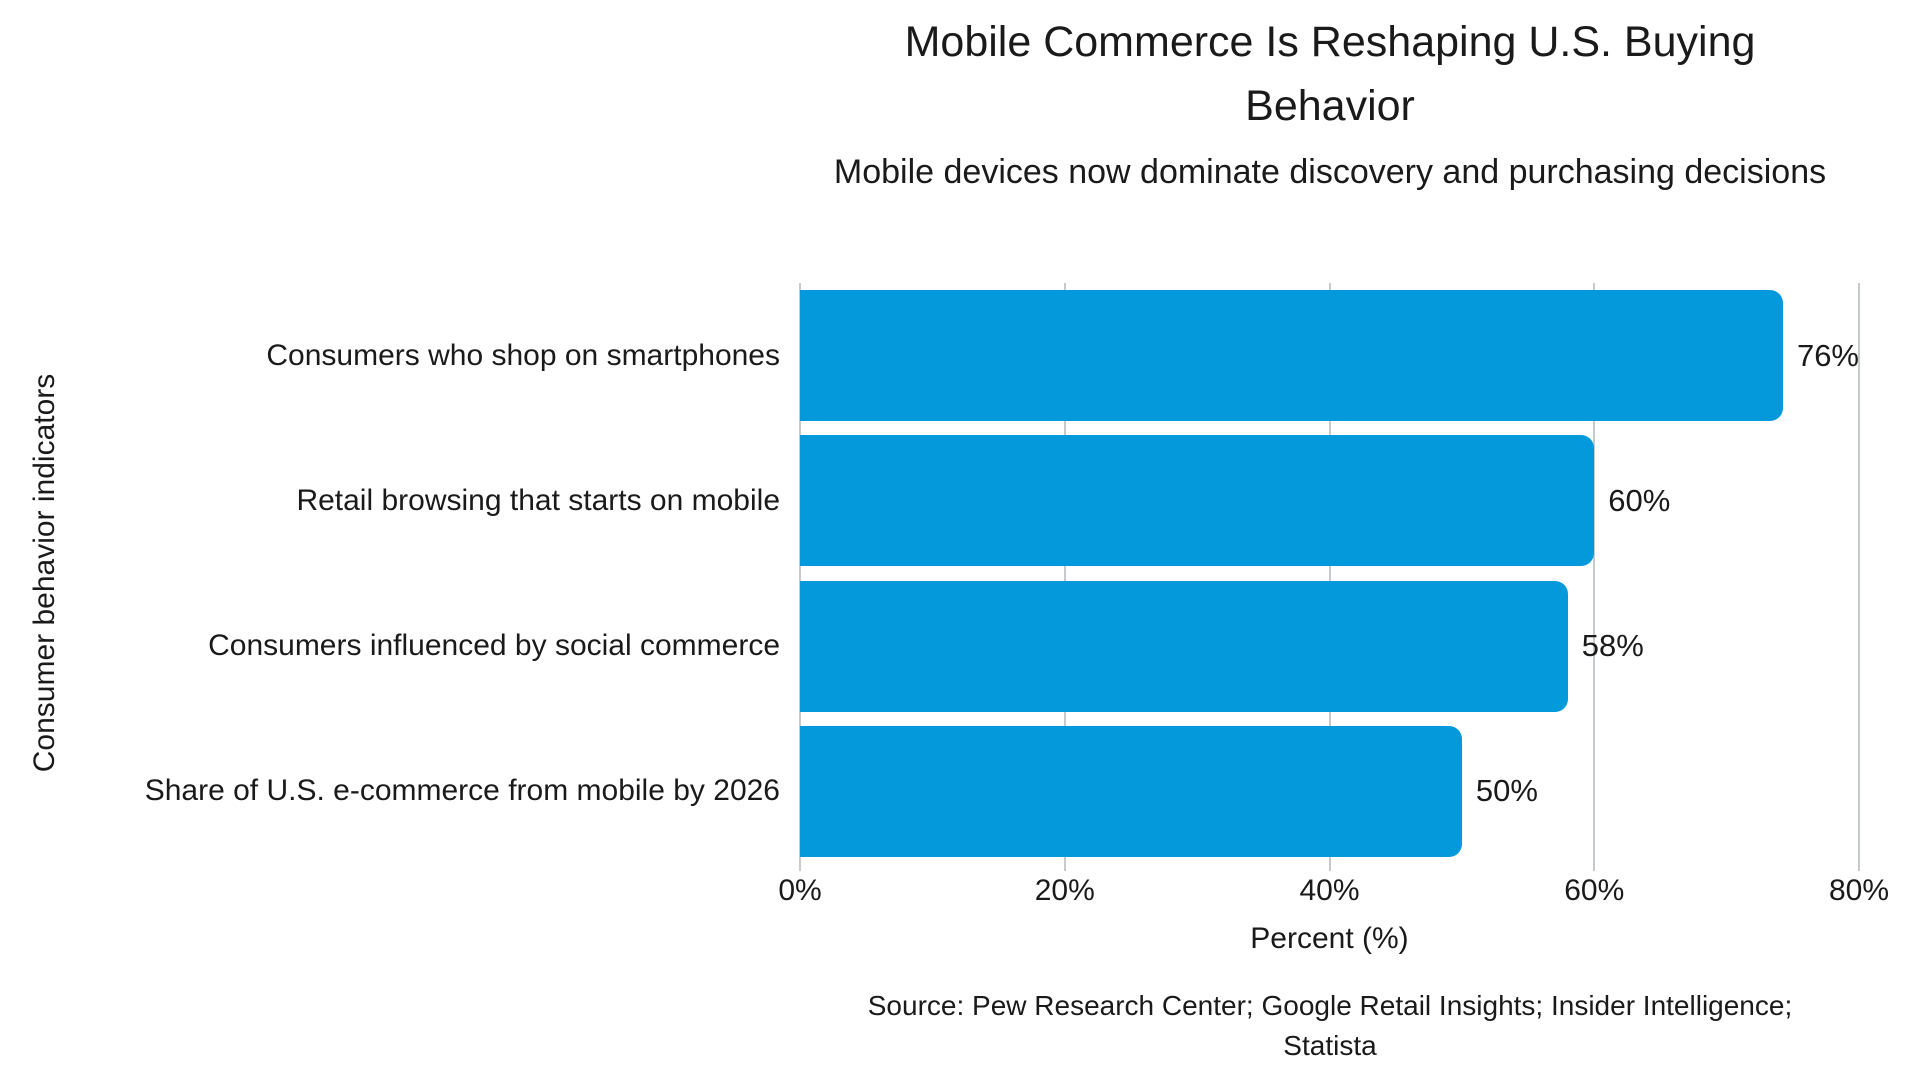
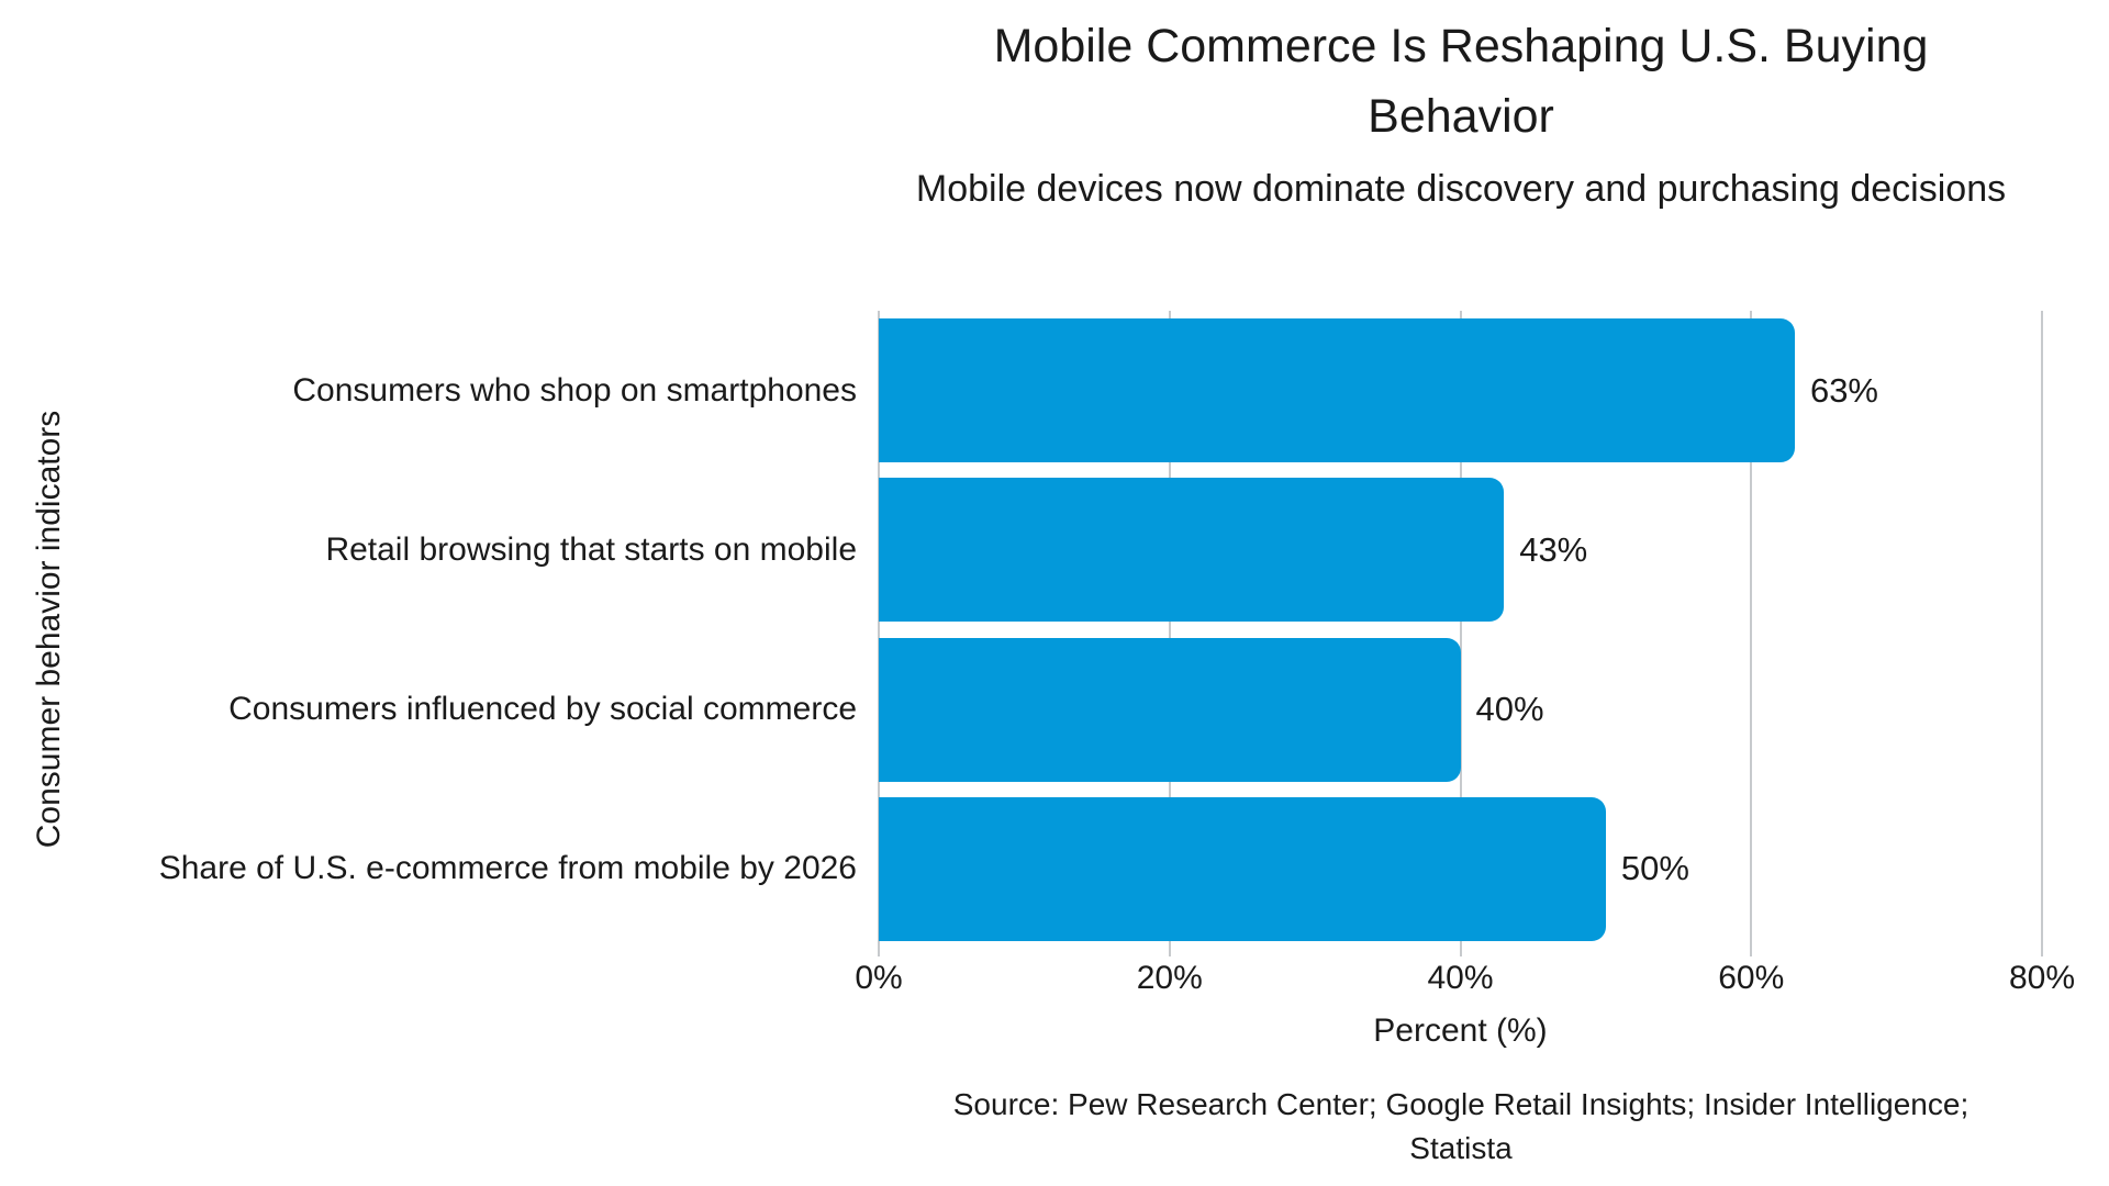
Consumers who shop on smartphones: 76% -> 63%
Retail browsing that starts on mobile: 60% -> 43%
Consumers influenced by social commerce: 58% -> 40%
